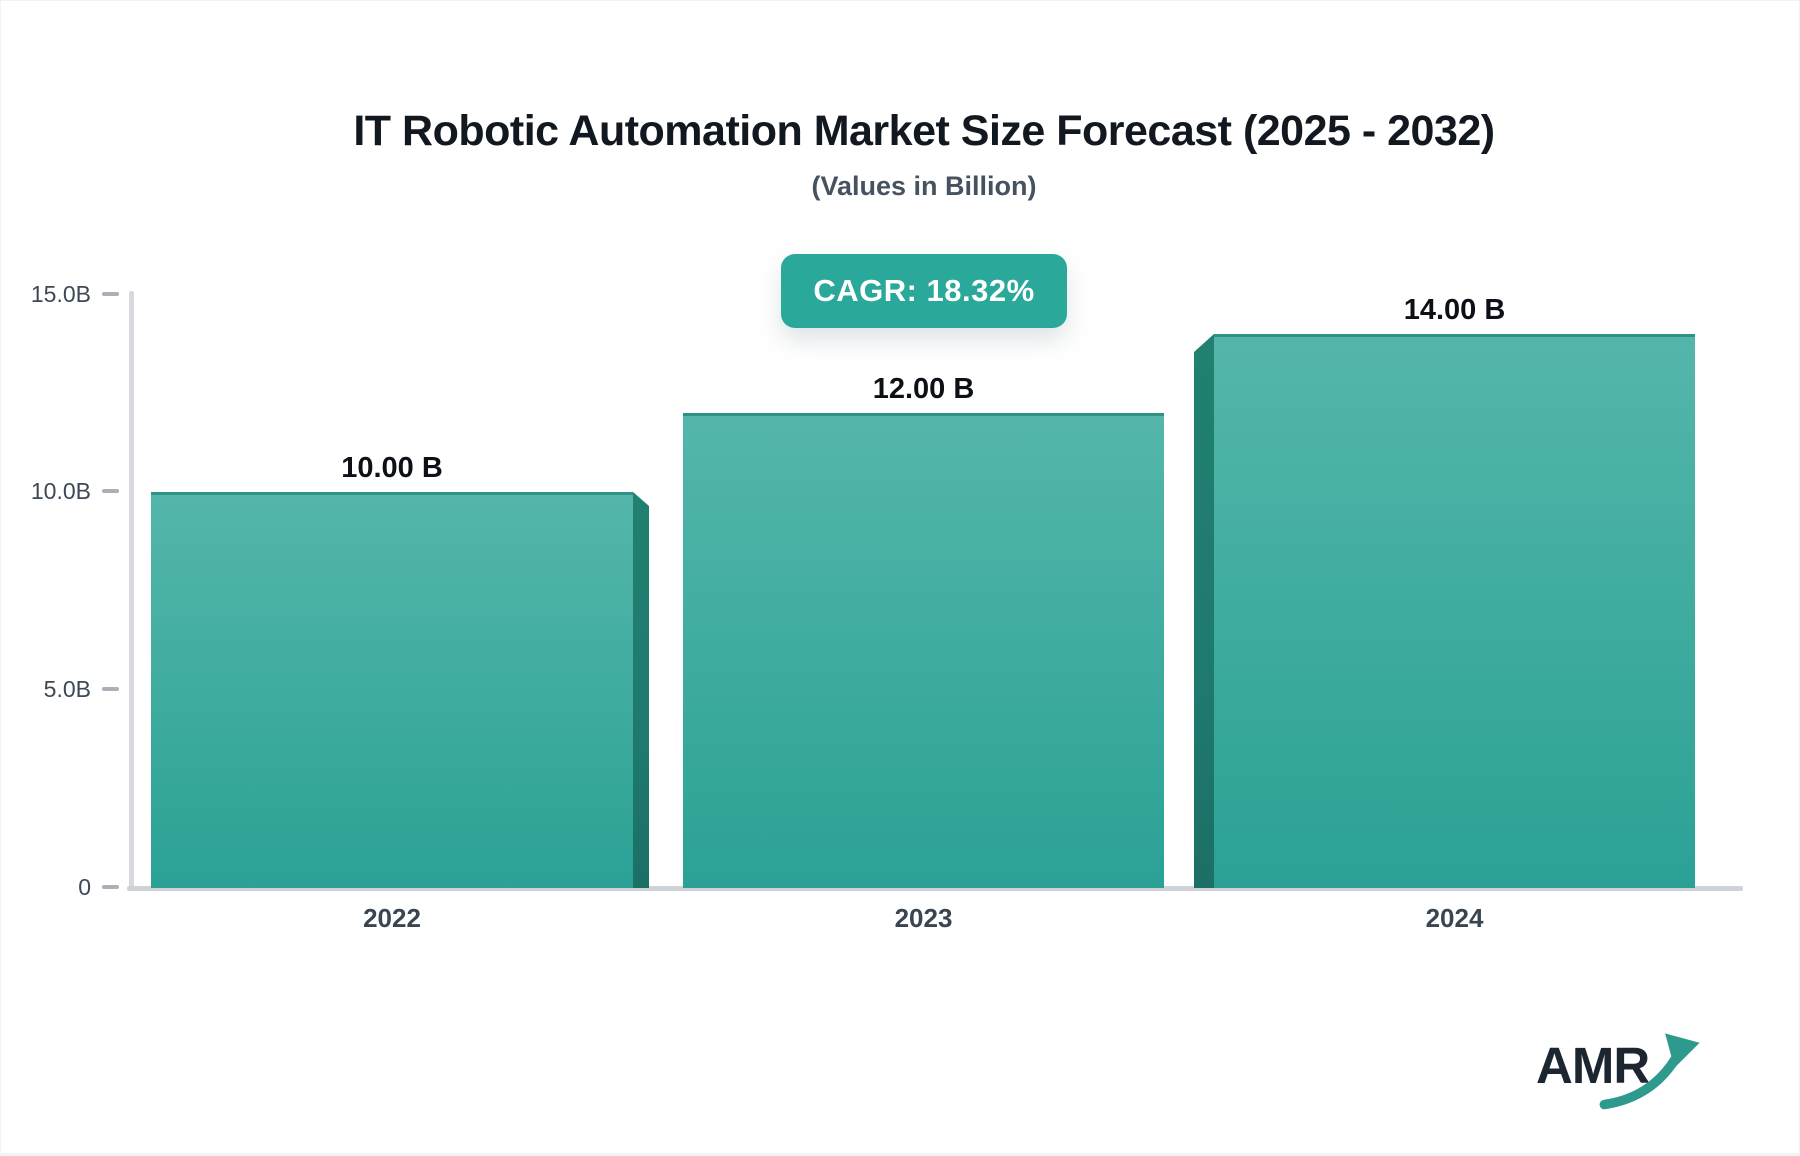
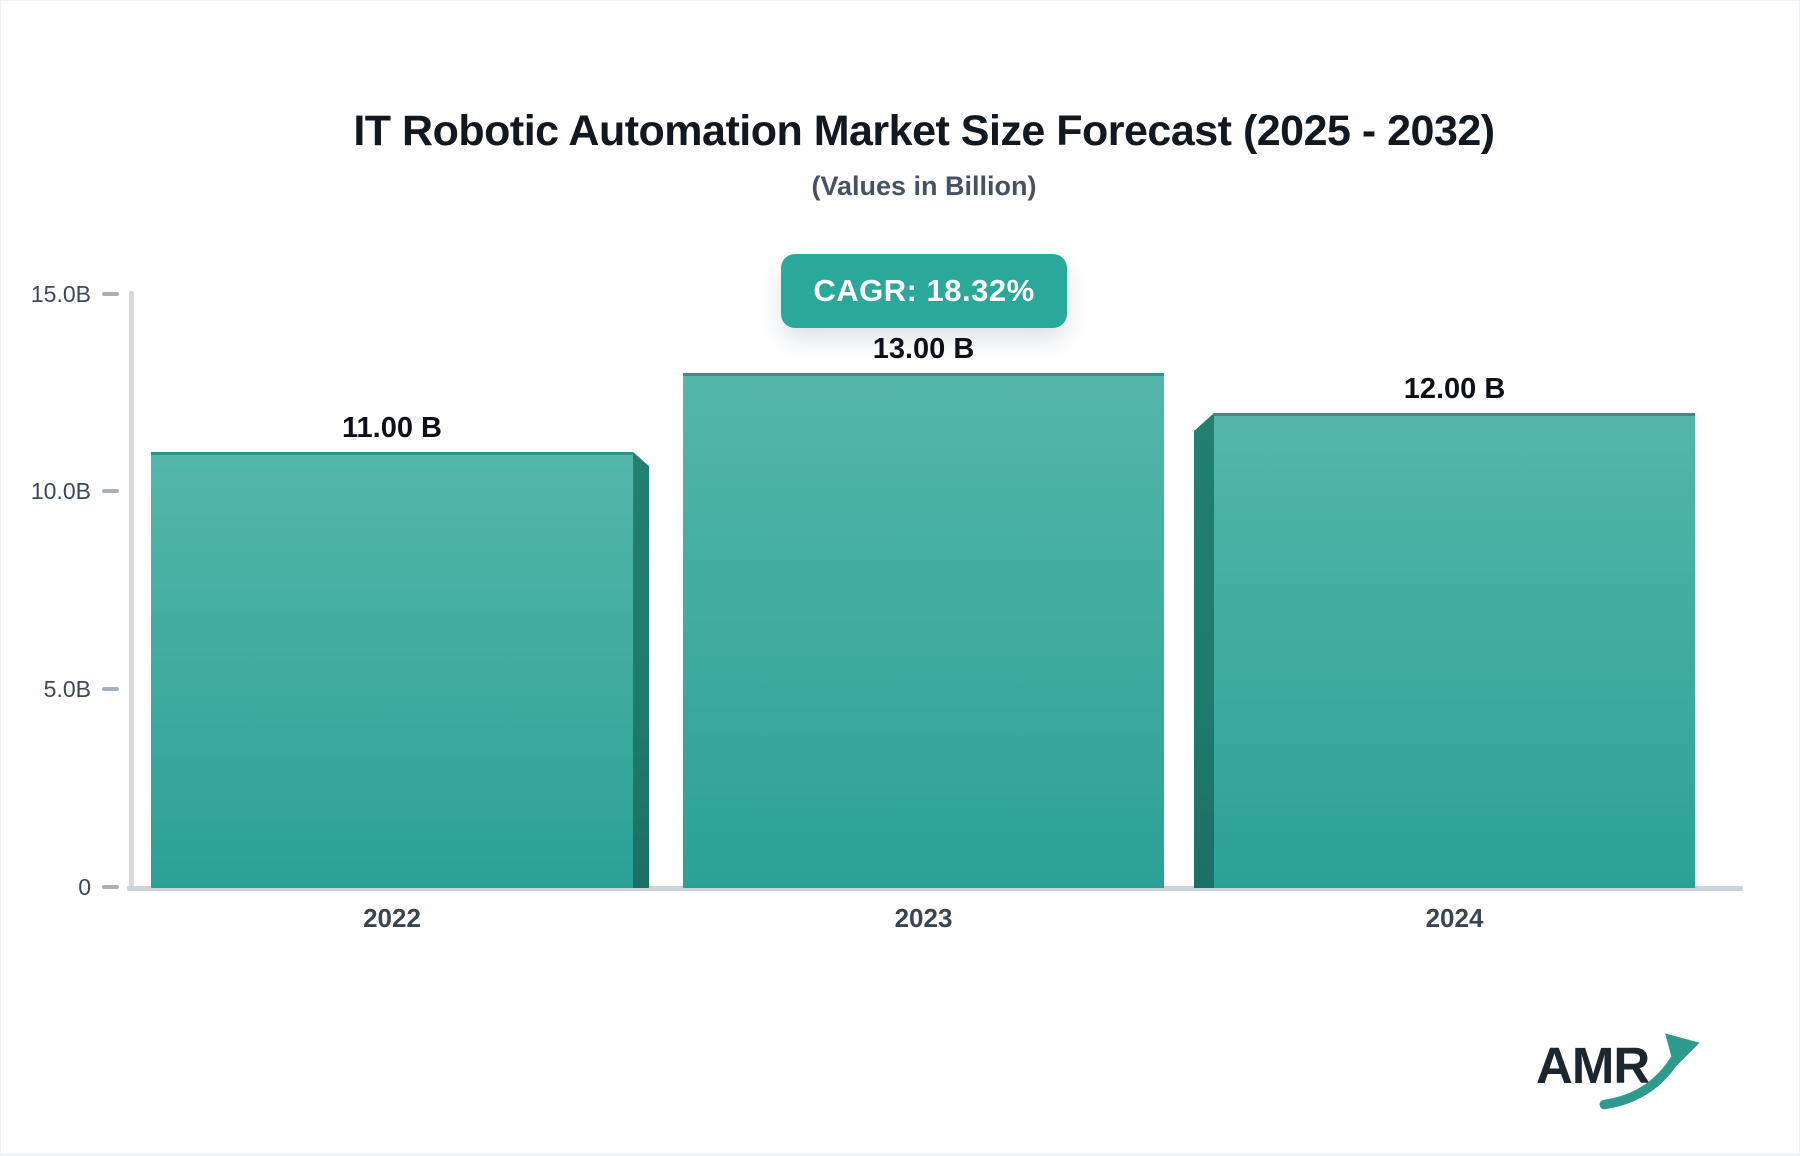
2022: 10.00 -> 11.00
2023: 12.00 -> 13.00
2024: 14.00 -> 12.00
